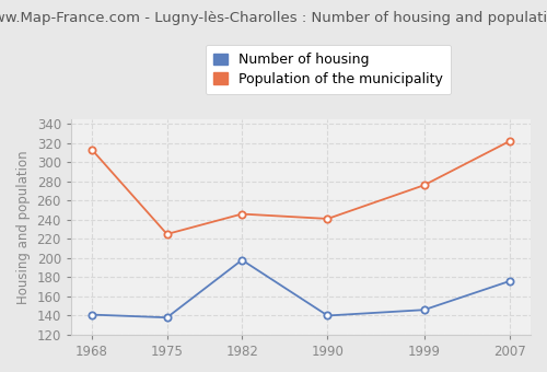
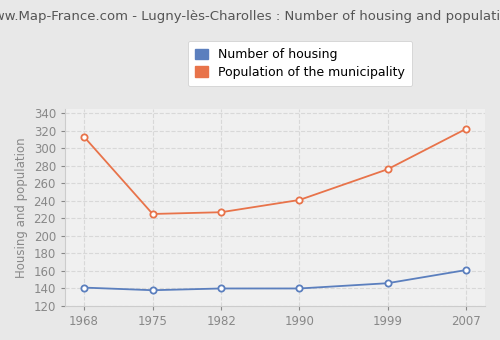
Number of housing/1982: 198 -> 140
Population of the municipality/1982: 246 -> 227
Number of housing/2007: 176 -> 161
